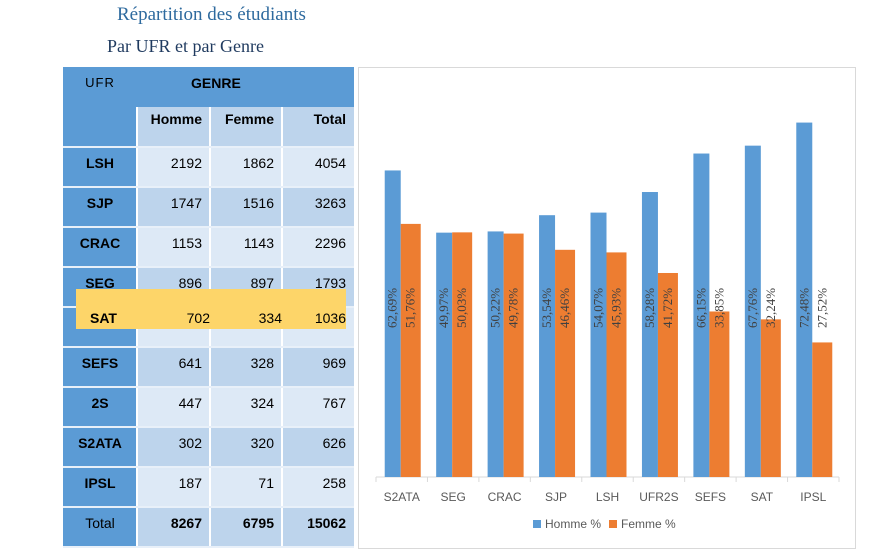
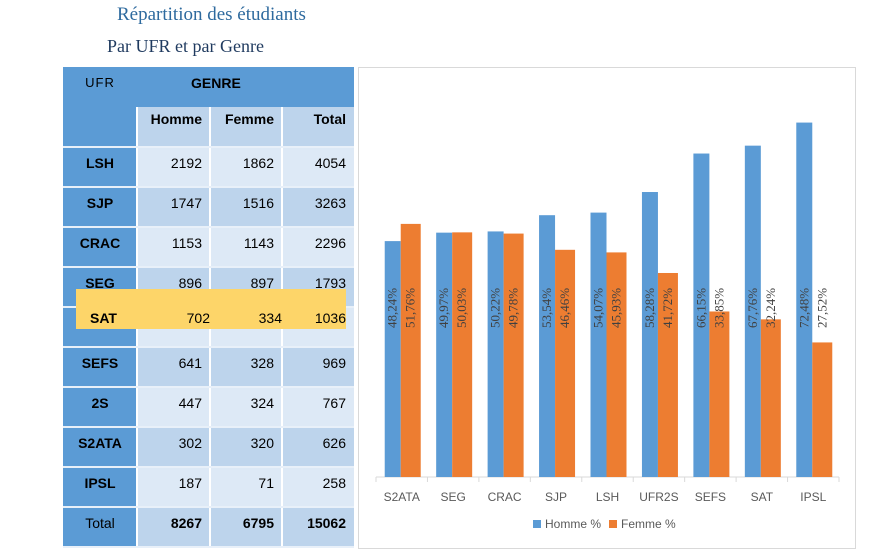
Homme %/S2ATA: 62,69% -> 48,24%
